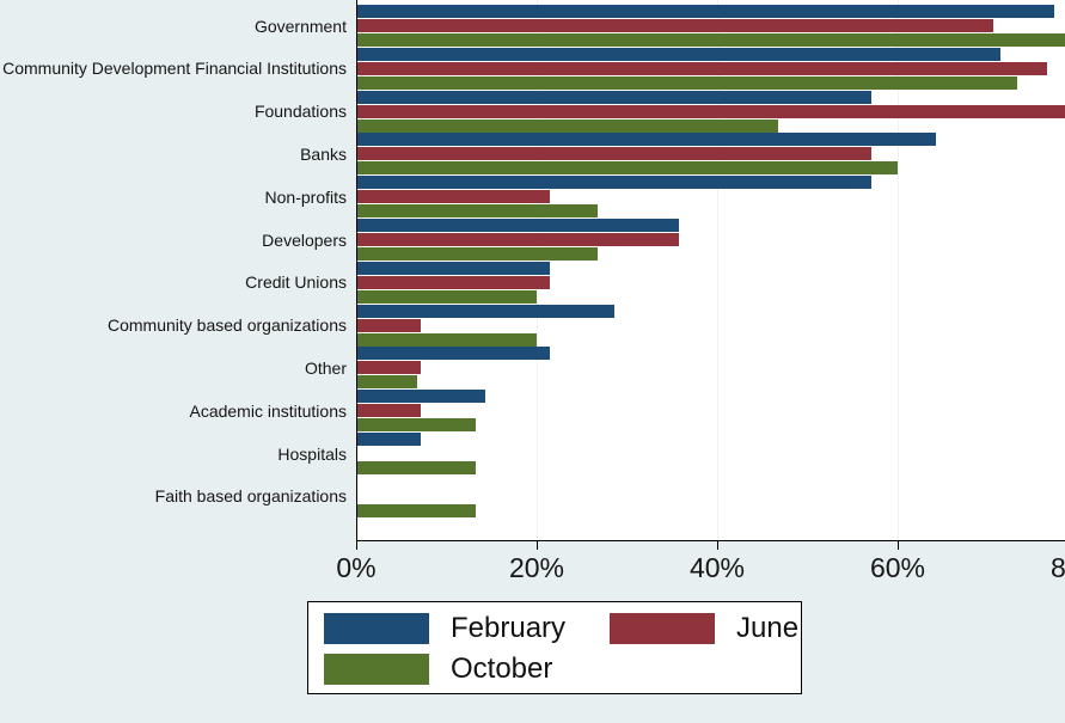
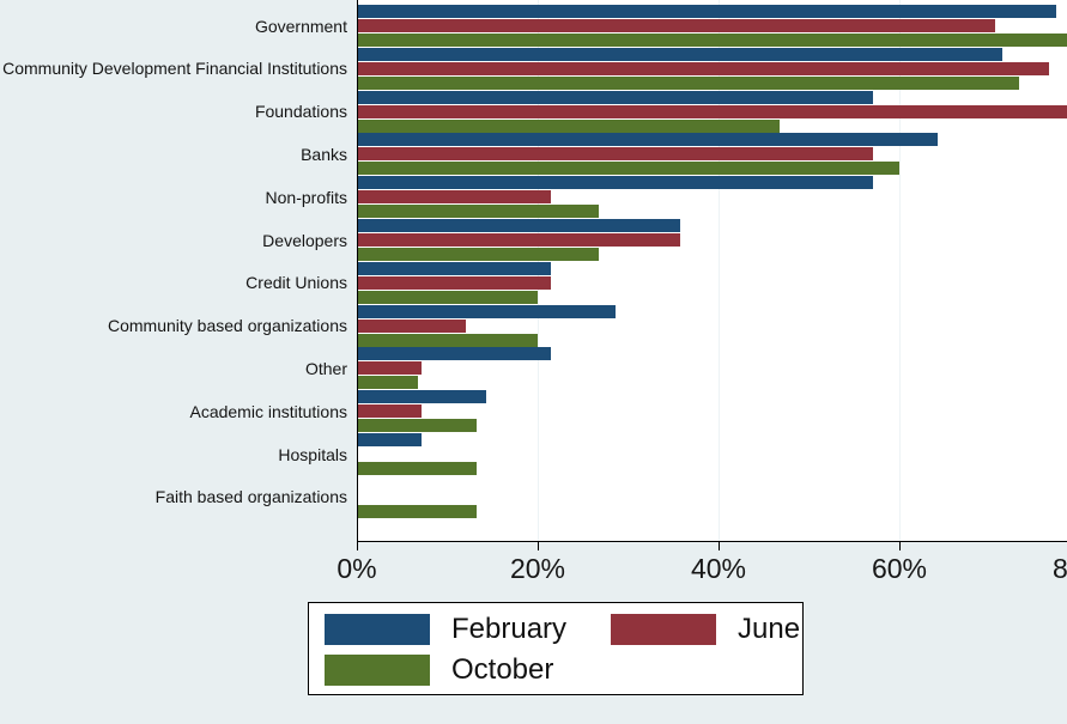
June/Community based organizations: 7% -> 12%
